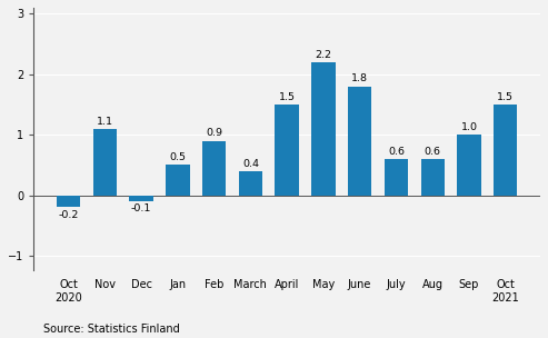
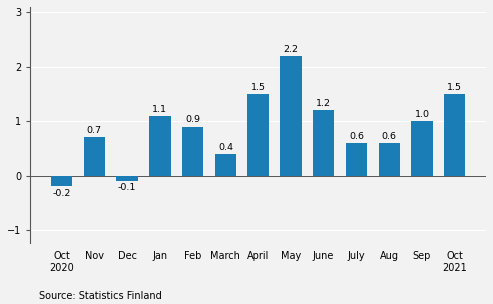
Nov: 1.1 -> 0.7
Jan: 0.5 -> 1.1
June: 1.8 -> 1.2
